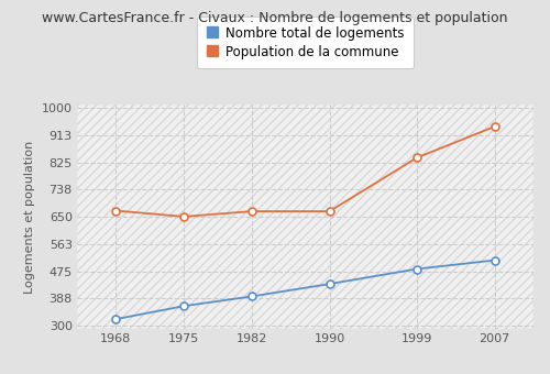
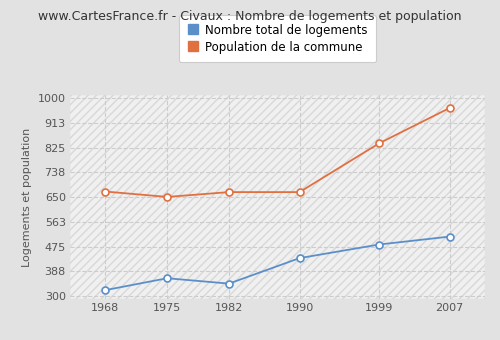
Nombre total de logements/1982: 395 -> 345
Population de la commune/2007: 940 -> 965
